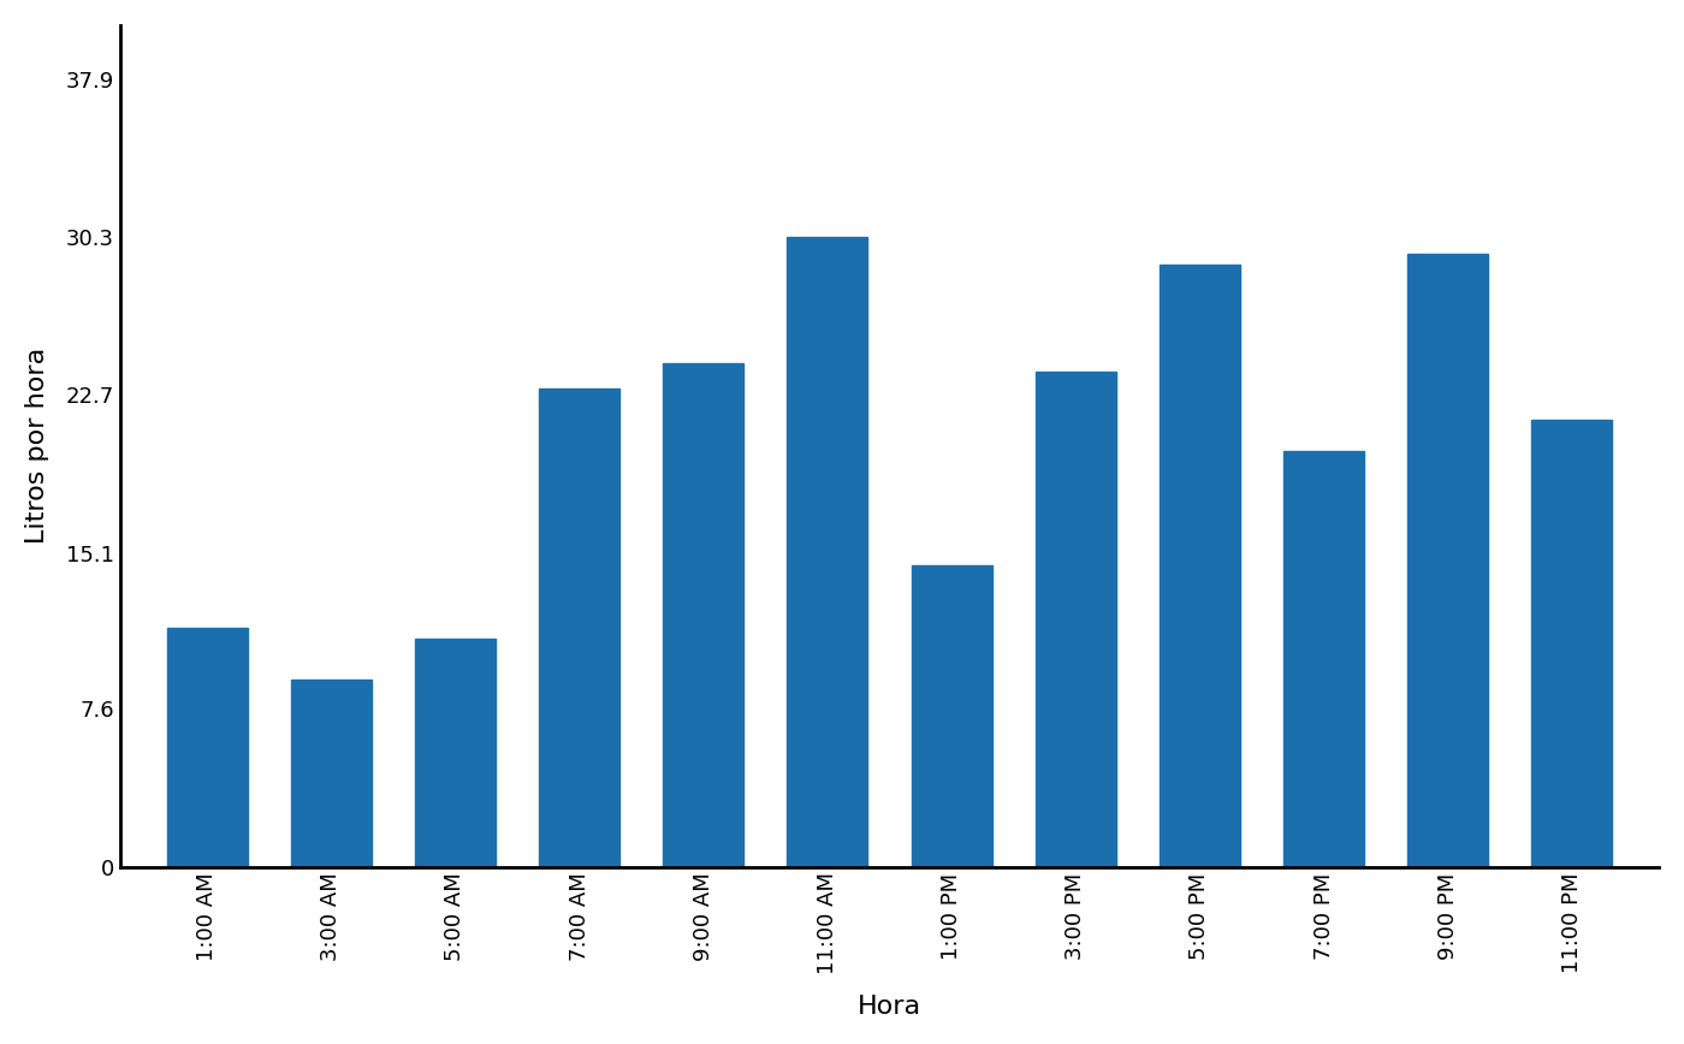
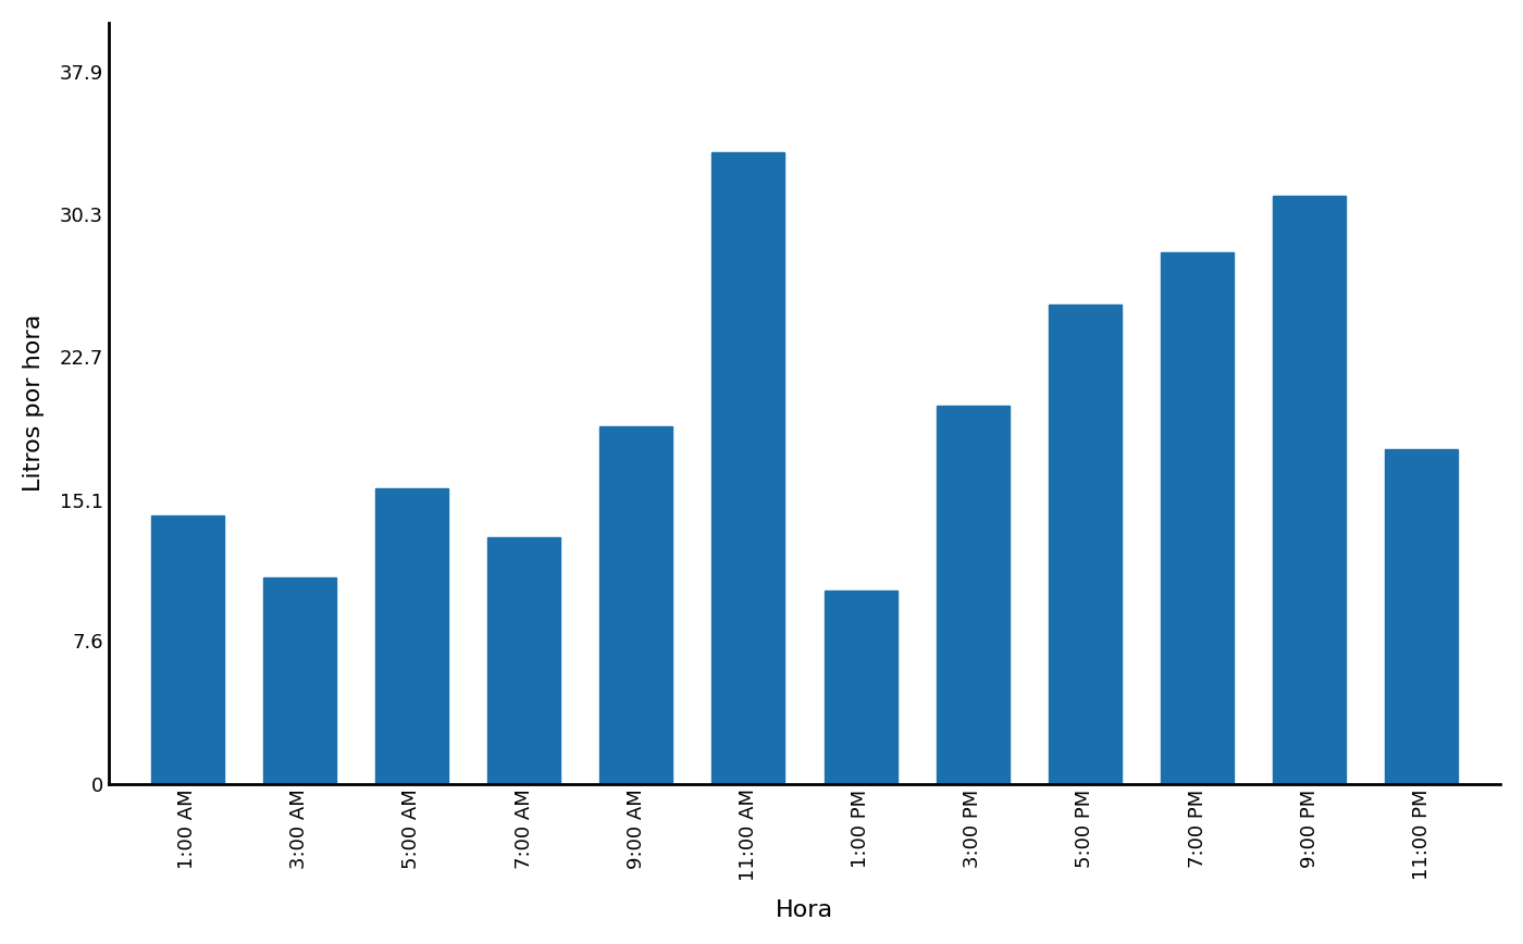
1:00 AM: 11.5 -> 14.3
3:00 AM: 9.0 -> 11.0
5:00 AM: 11.0 -> 15.7
7:00 AM: 23.0 -> 13.1
9:00 AM: 24.2 -> 19.0
11:00 AM: 30.3 -> 33.6
1:00 PM: 14.5 -> 10.3
3:00 PM: 23.8 -> 20.1
5:00 PM: 29.0 -> 25.5
7:00 PM: 20.0 -> 28.3
9:00 PM: 29.5 -> 31.3
11:00 PM: 21.5 -> 17.8
